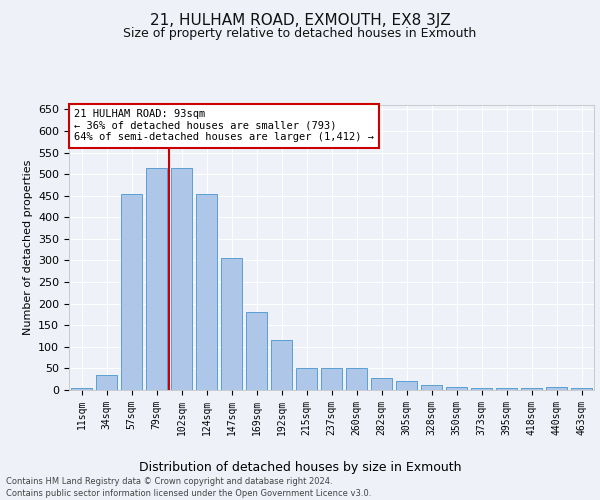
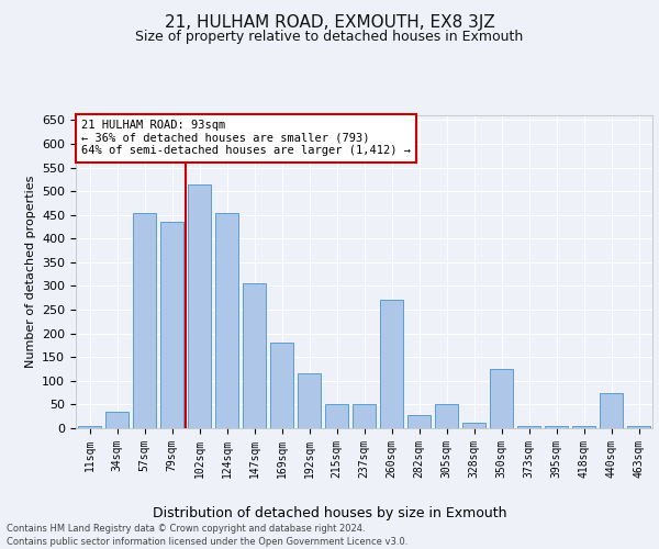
79sqm: 515 -> 435
260sqm: 50 -> 270
305sqm: 20 -> 50
350sqm: 8 -> 125
440sqm: 7 -> 75
